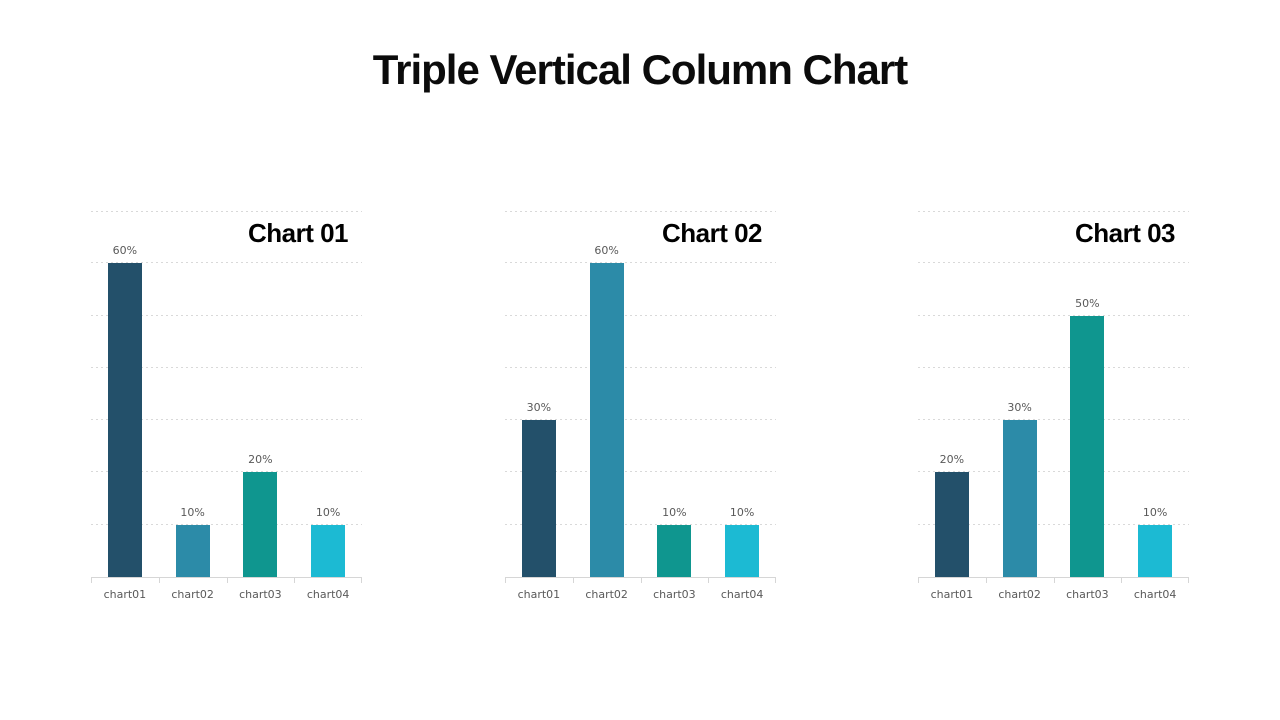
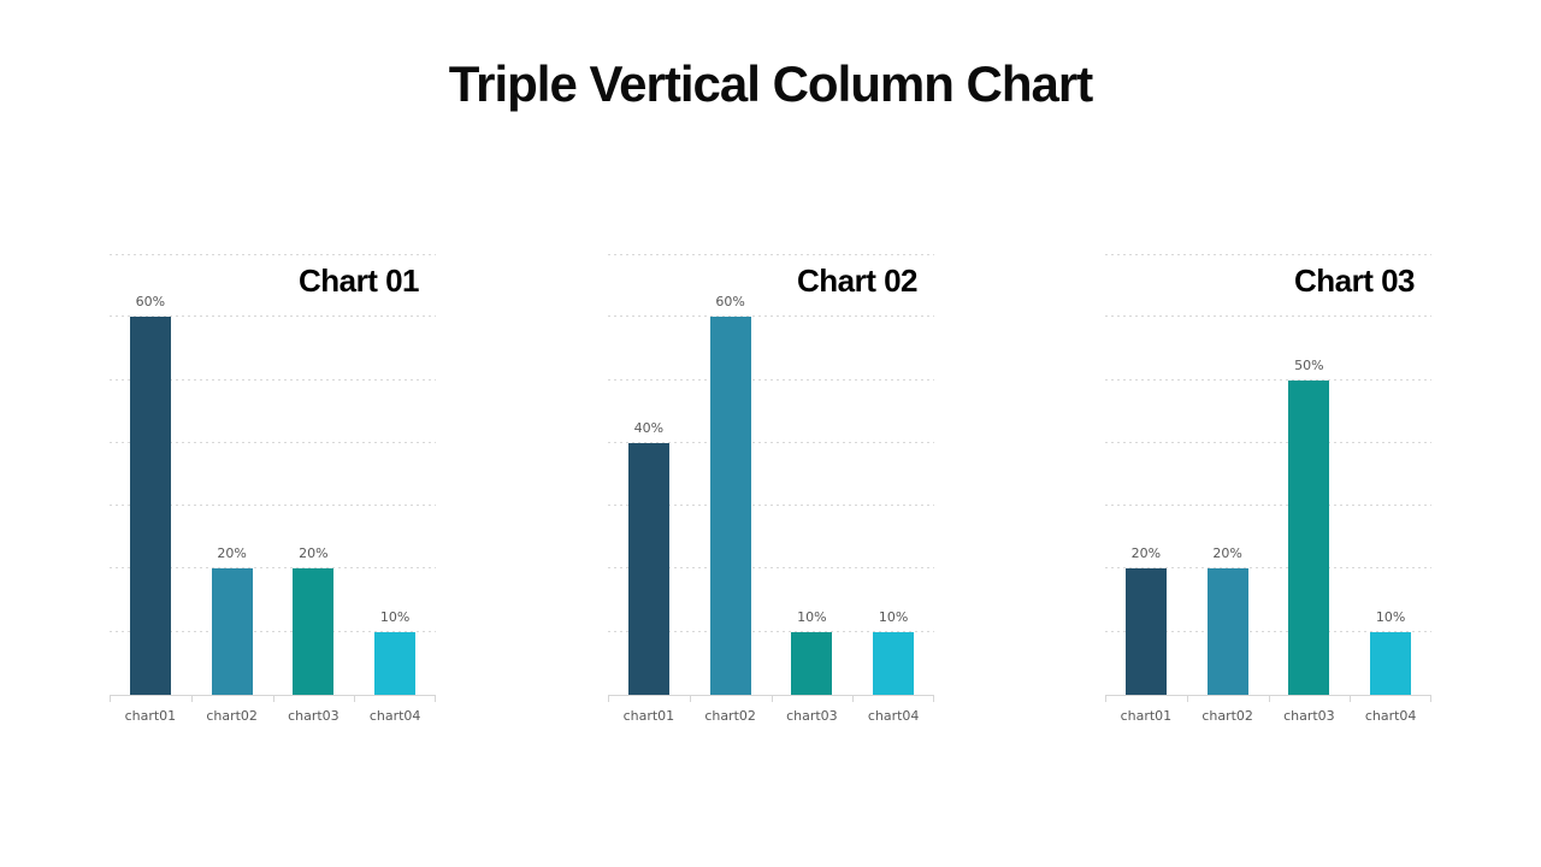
Chart 01/chart02: 10% -> 20%
Chart 02/chart01: 30% -> 40%
Chart 03/chart02: 30% -> 20%
